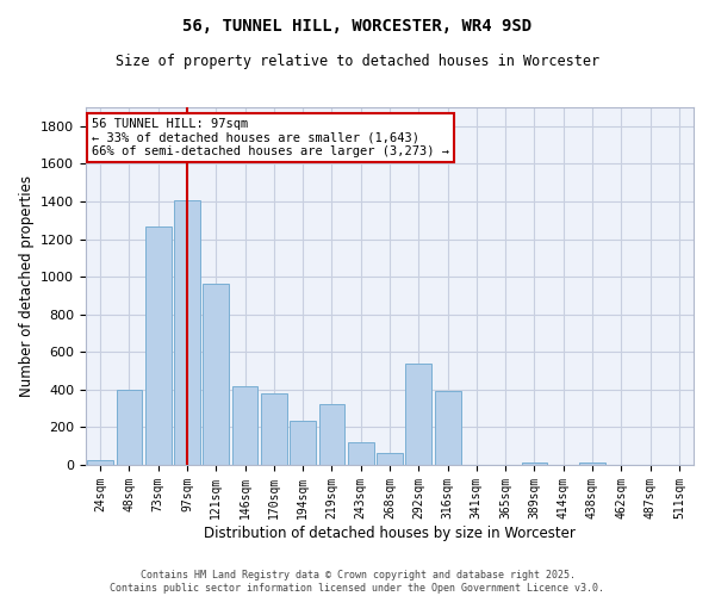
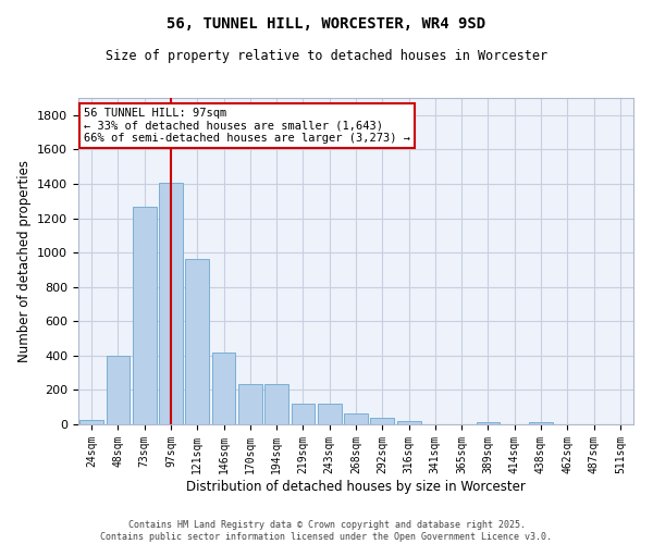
170sqm: 380 -> 240
219sqm: 320 -> 120
292sqm: 540 -> 40
316sqm: 390 -> 20
